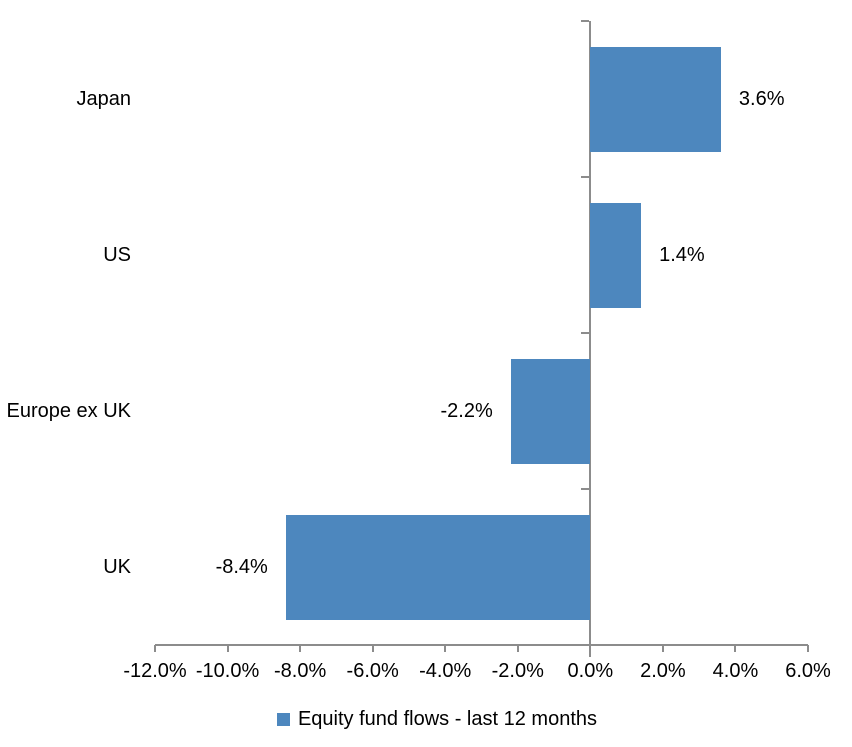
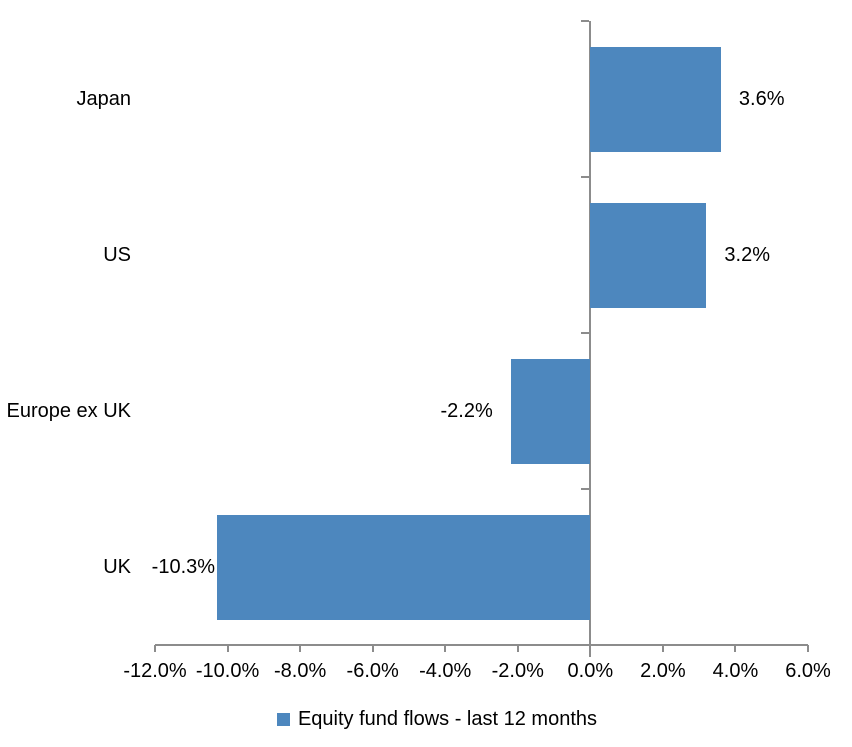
US: 1.4% -> 3.2%
UK: -8.4% -> -10.3%
